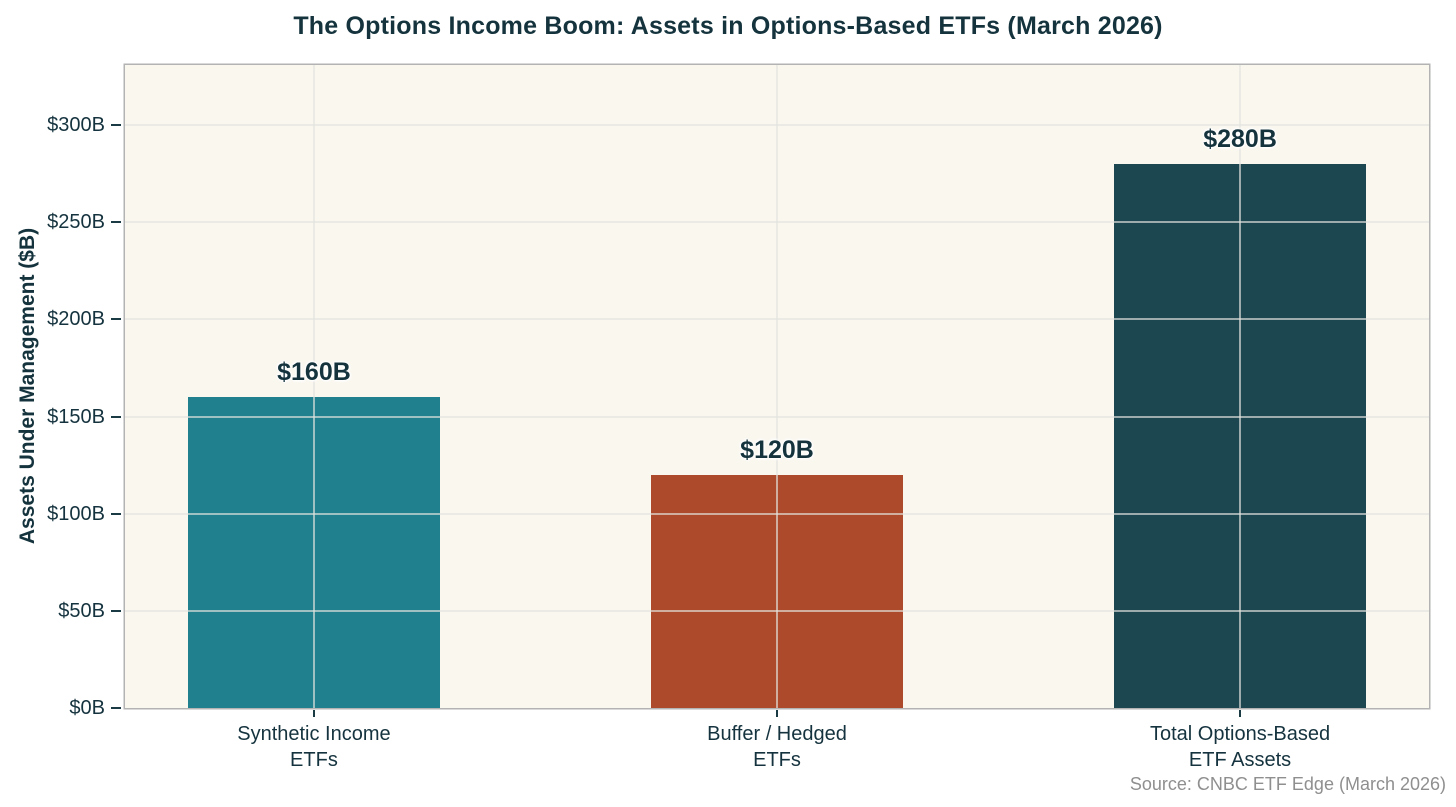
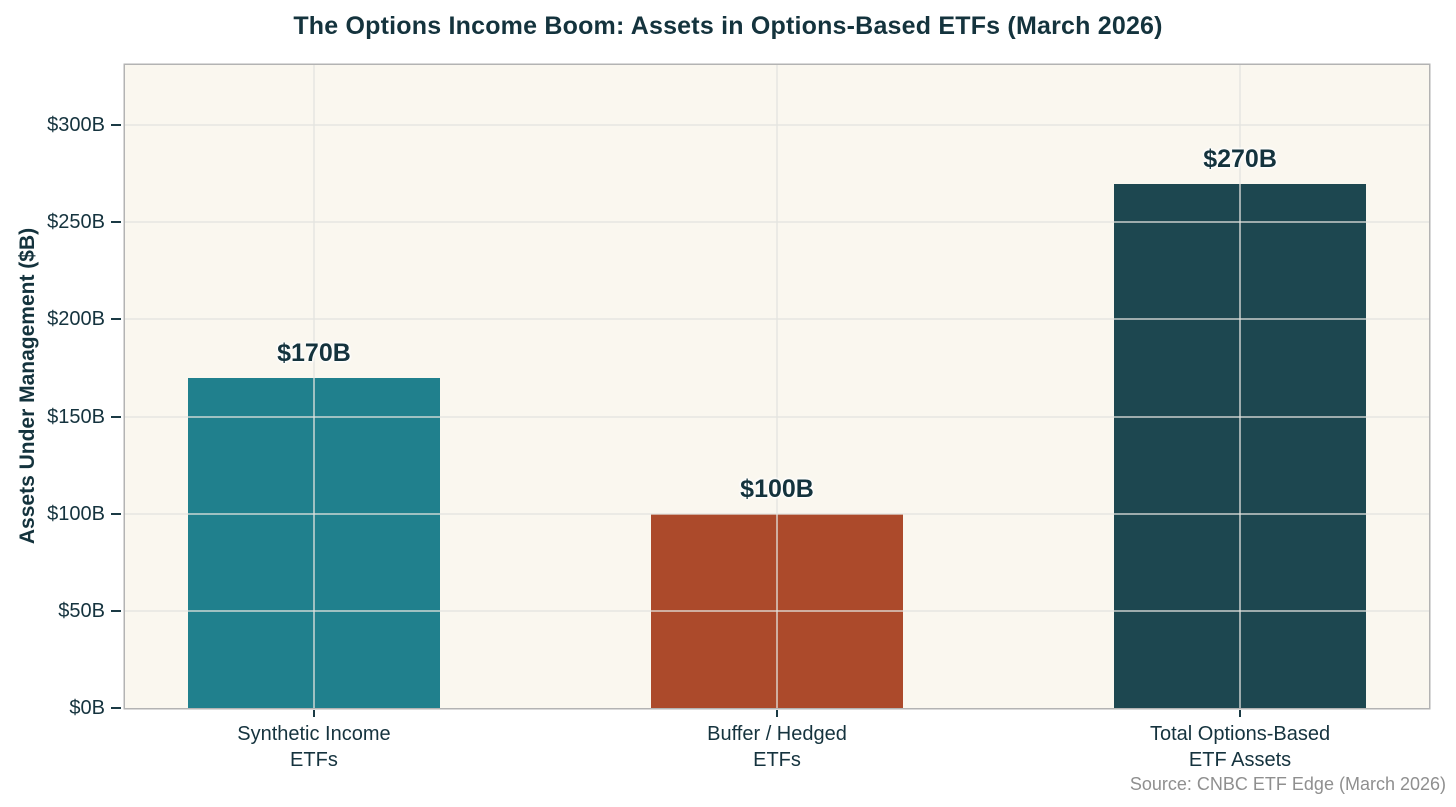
Synthetic Income ETFs: $160B -> $170B
Buffer / Hedged ETFs: $120B -> $100B
Total Options-Based ETF Assets: $280B -> $270B
